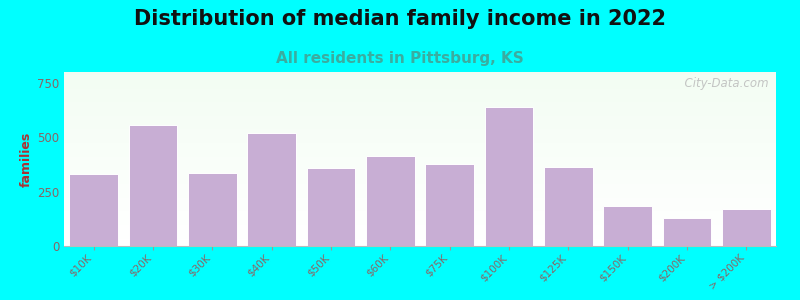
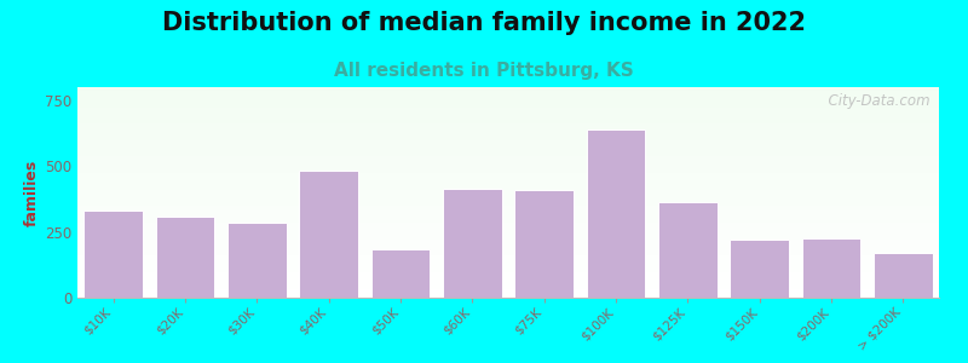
$20K: 555 -> 310
$30K: 335 -> 285
$40K: 520 -> 485
$50K: 360 -> 185
$75K: 375 -> 410
$150K: 185 -> 220
$200K: 130 -> 225
